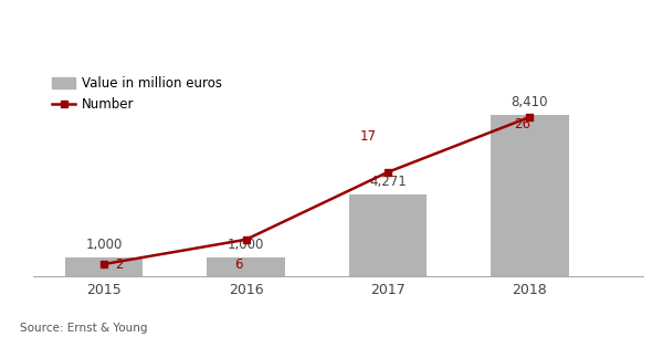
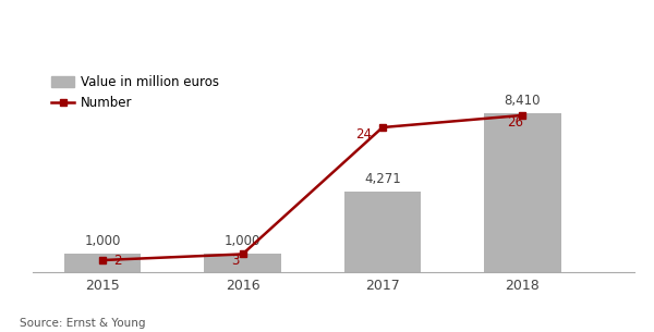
Number/2016: 6 -> 3
Number/2017: 17 -> 24
